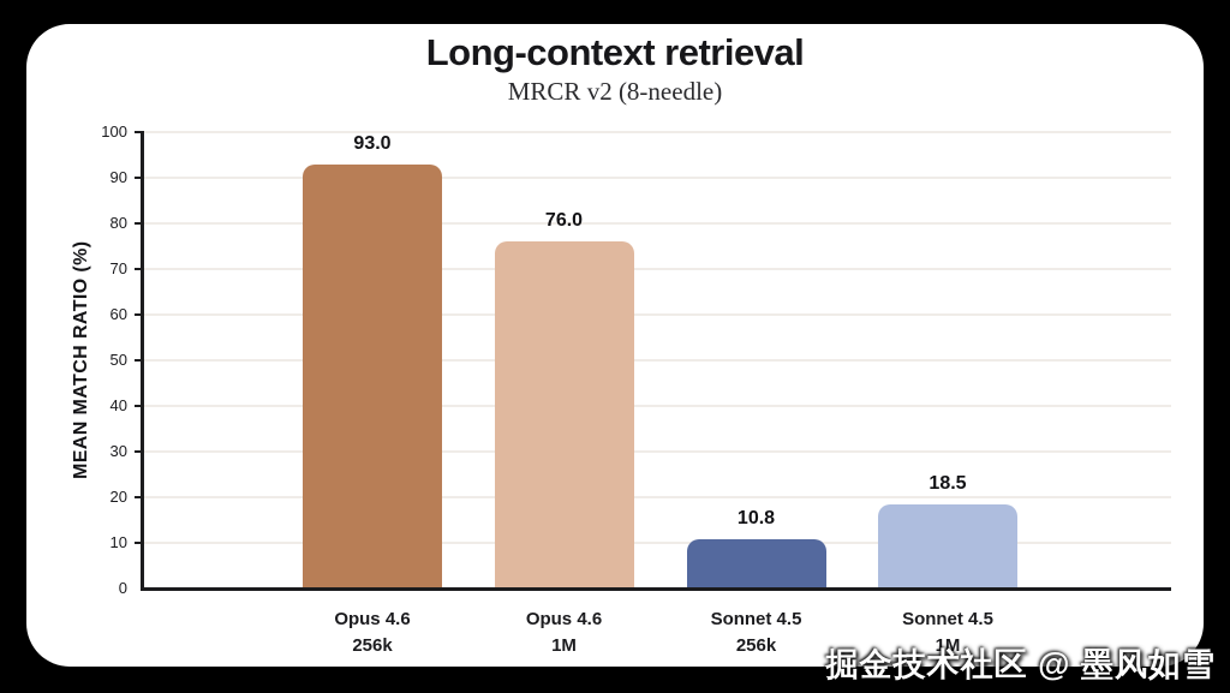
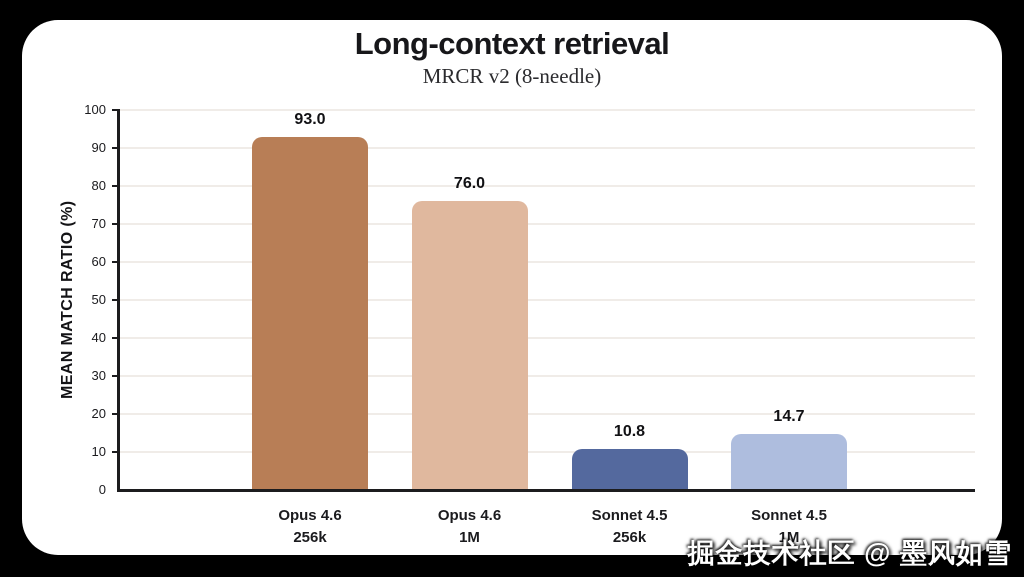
Sonnet 4.5 1M: 18.5 -> 14.7
